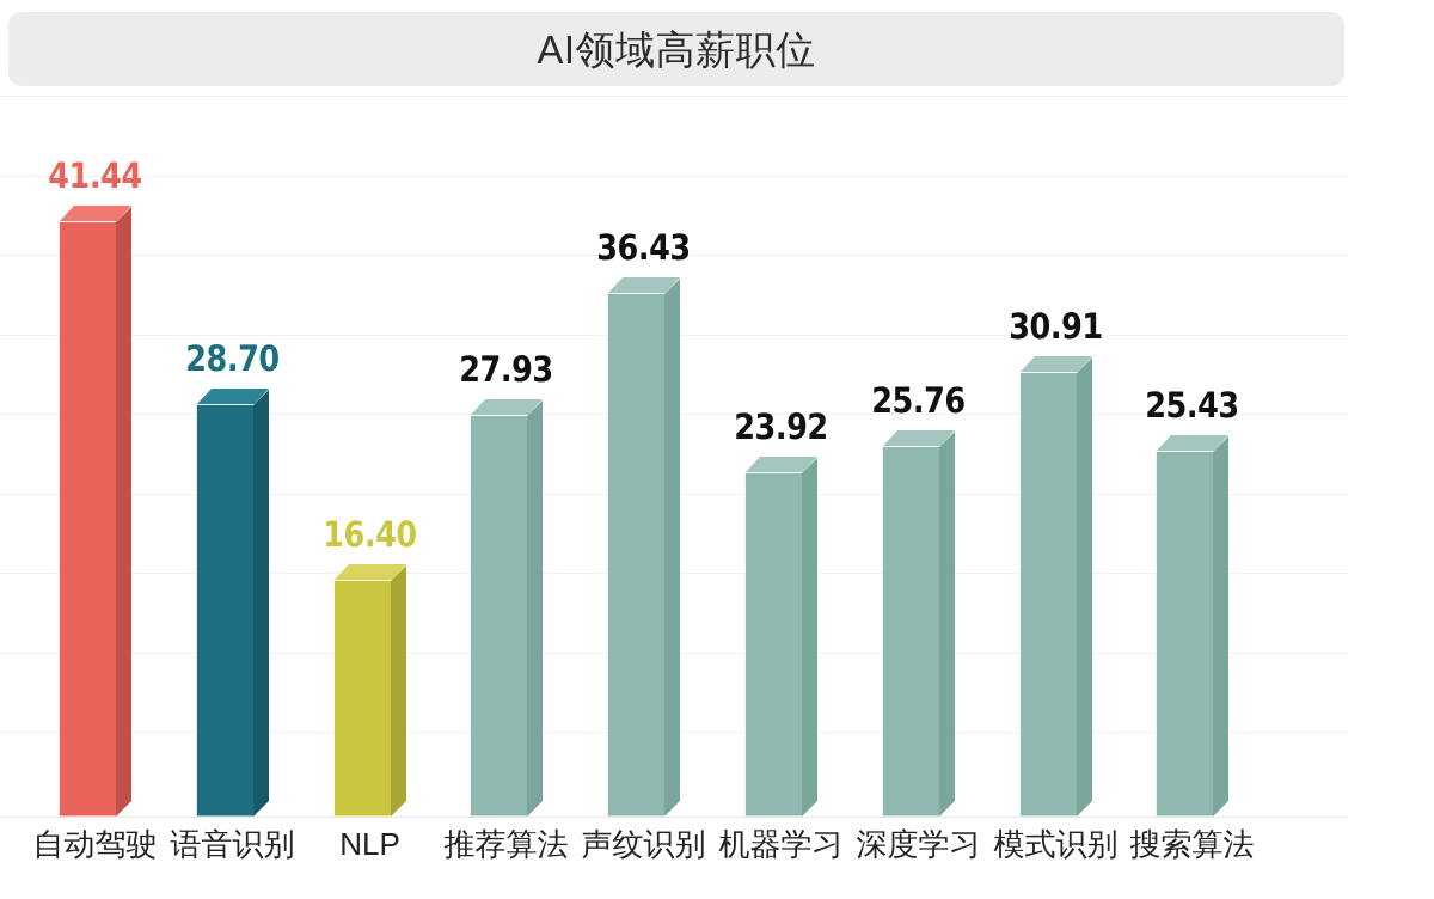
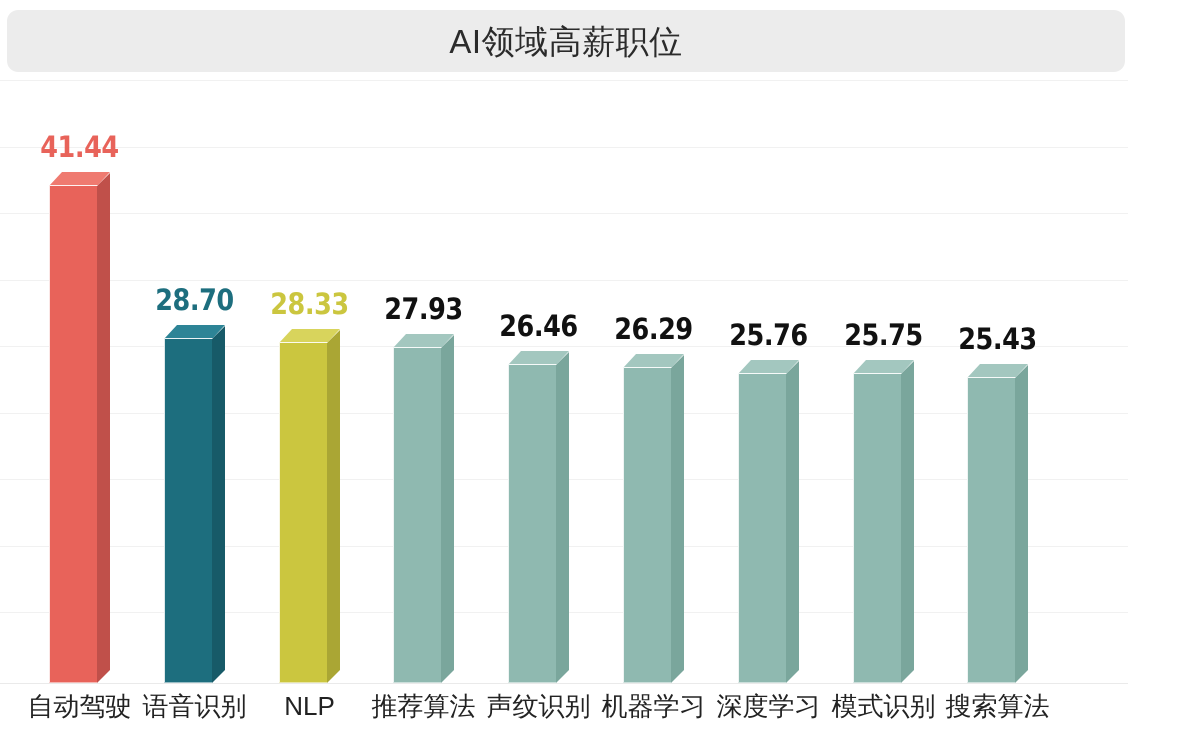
NLP: 16.40 -> 28.33
声纹识别: 36.43 -> 26.46
机器学习: 23.92 -> 26.29
模式识别: 30.91 -> 25.75
